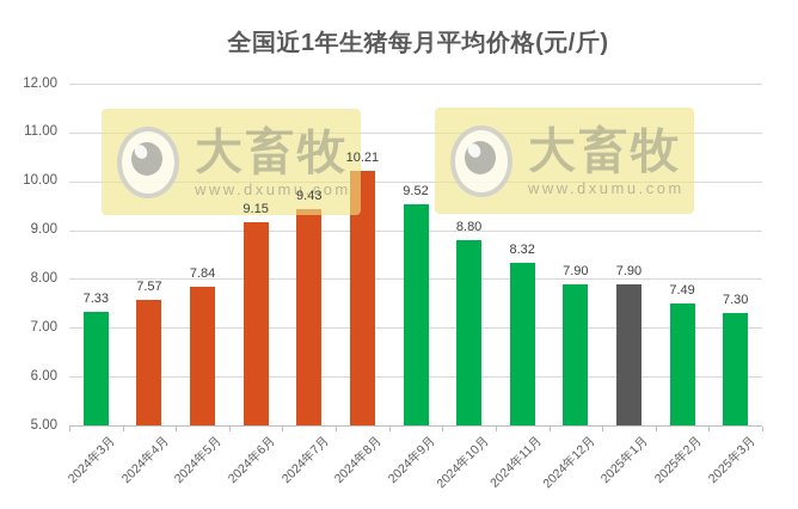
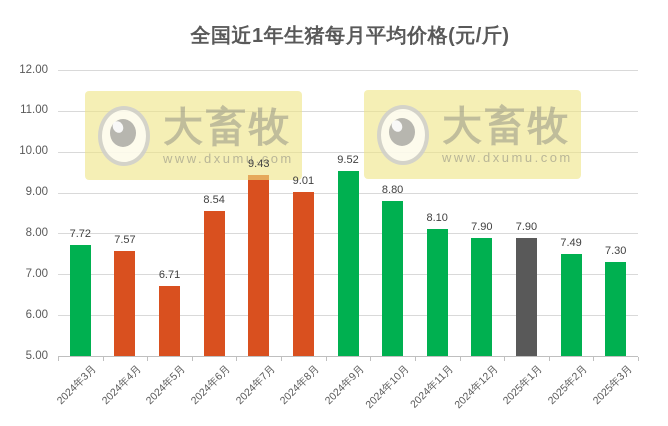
2024年3月: 7.33 -> 7.72
2024年5月: 7.84 -> 6.71
2024年6月: 9.15 -> 8.54
2024年8月: 10.21 -> 9.01
2024年11月: 8.32 -> 8.10
